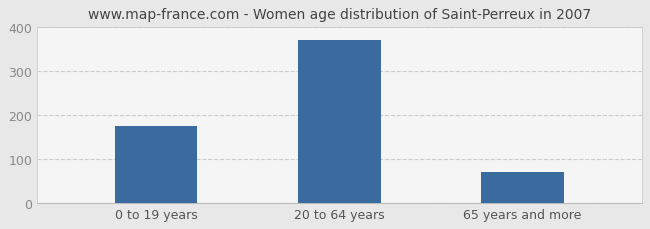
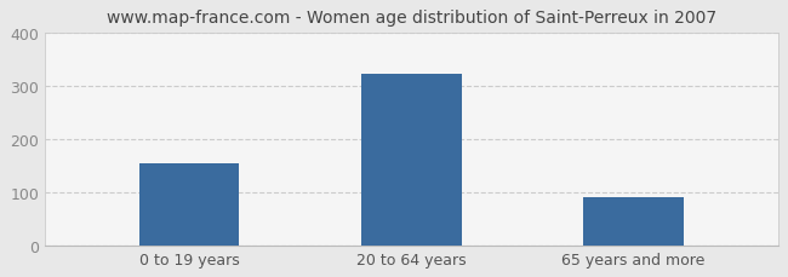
0 to 19 years: 175 -> 155
20 to 64 years: 370 -> 322
65 years and more: 70 -> 90
